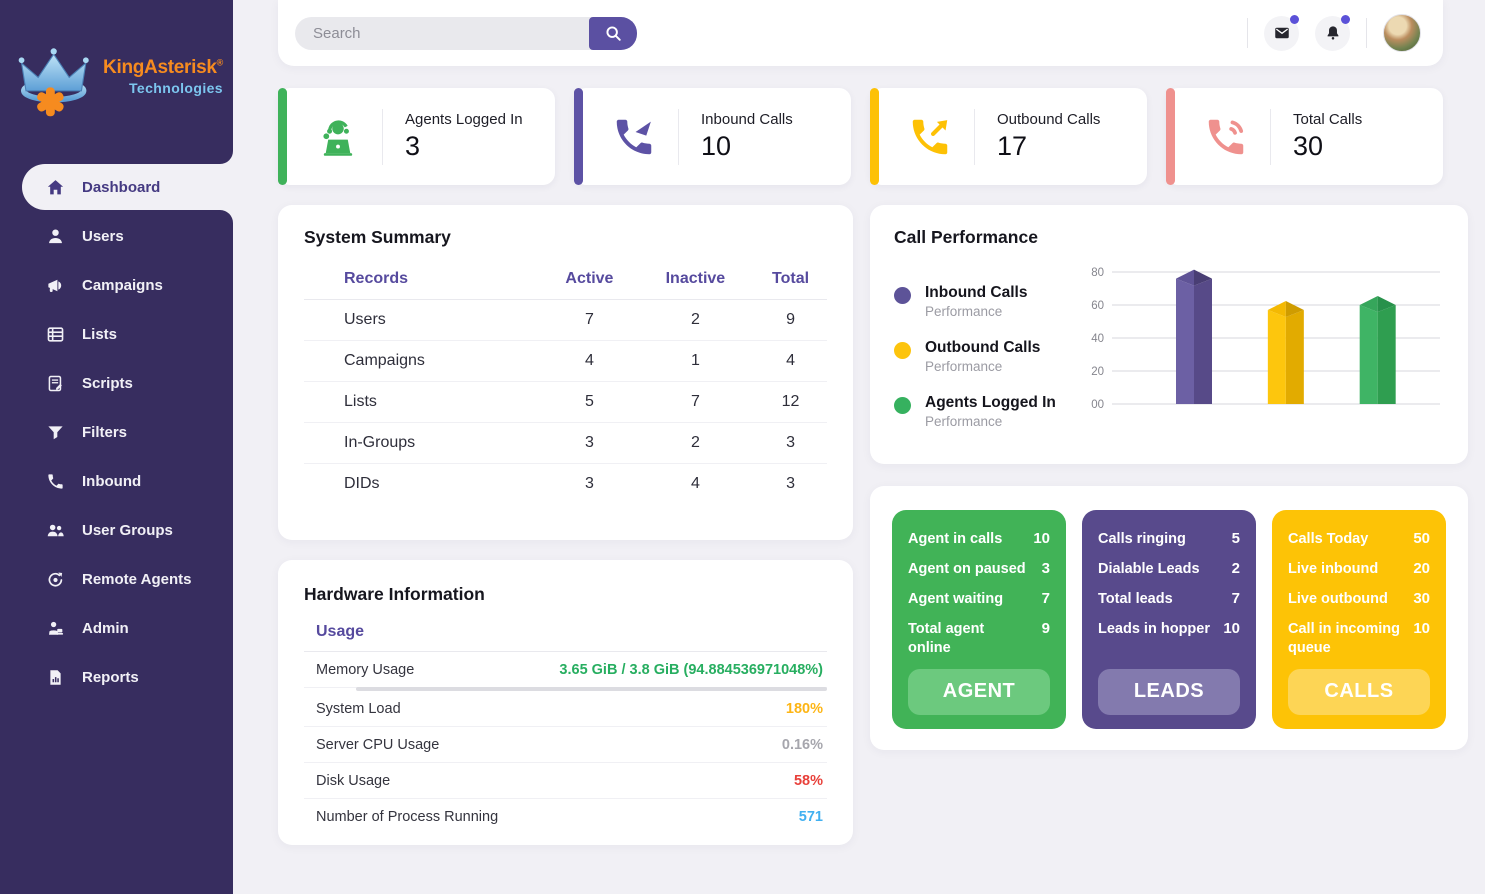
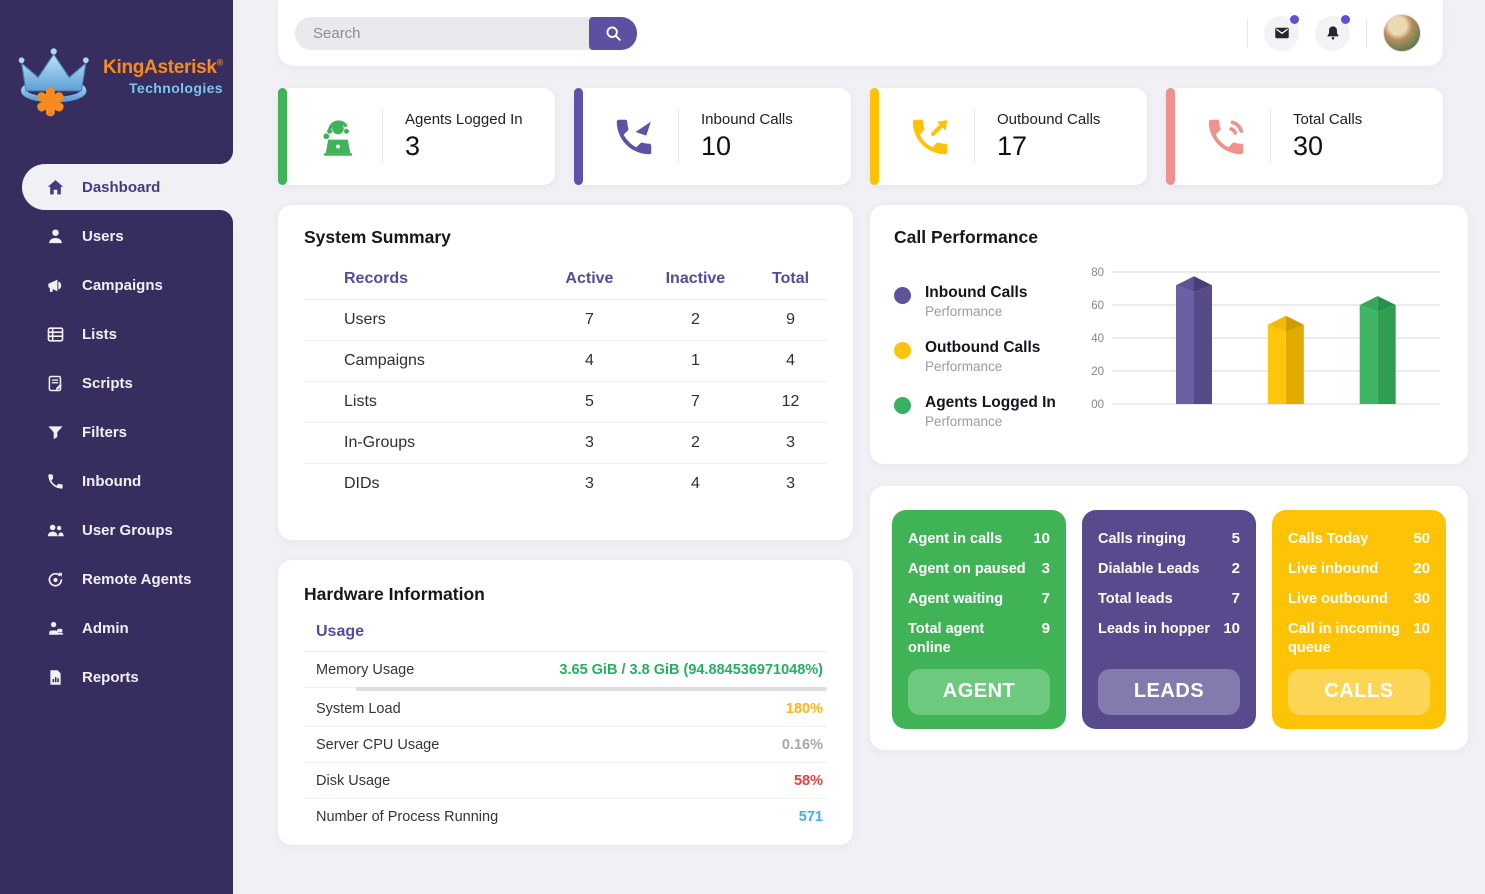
Inbound Calls Performance: 76 -> 72
Outbound Calls Performance: 57 -> 48
